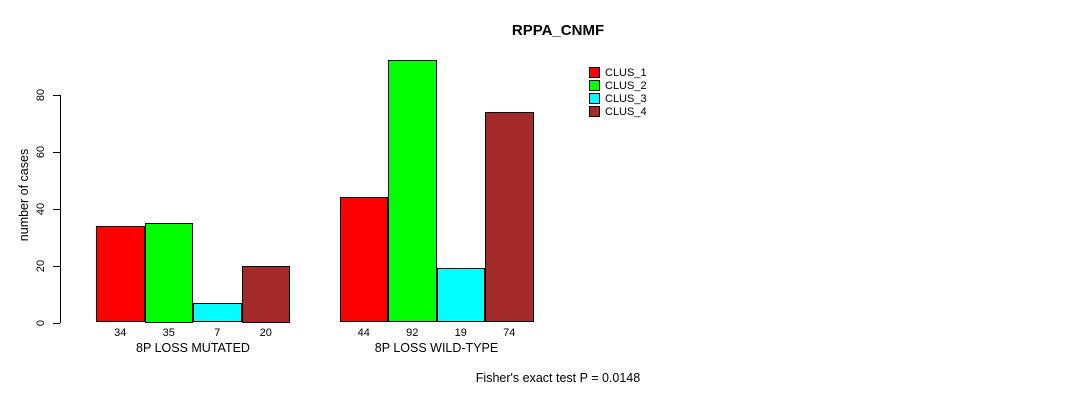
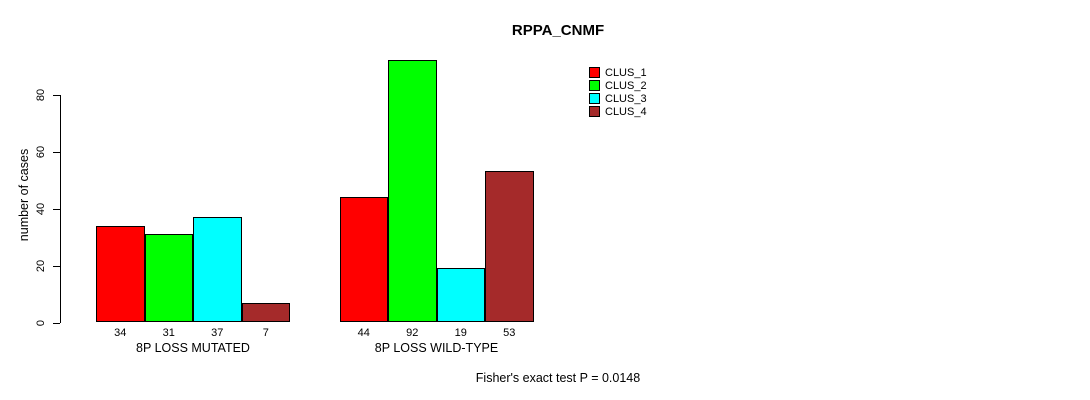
CLUS_2/8P LOSS MUTATED: 35 -> 31
CLUS_3/8P LOSS MUTATED: 7 -> 37
CLUS_4/8P LOSS MUTATED: 20 -> 7
CLUS_4/8P LOSS WILD-TYPE: 74 -> 53
